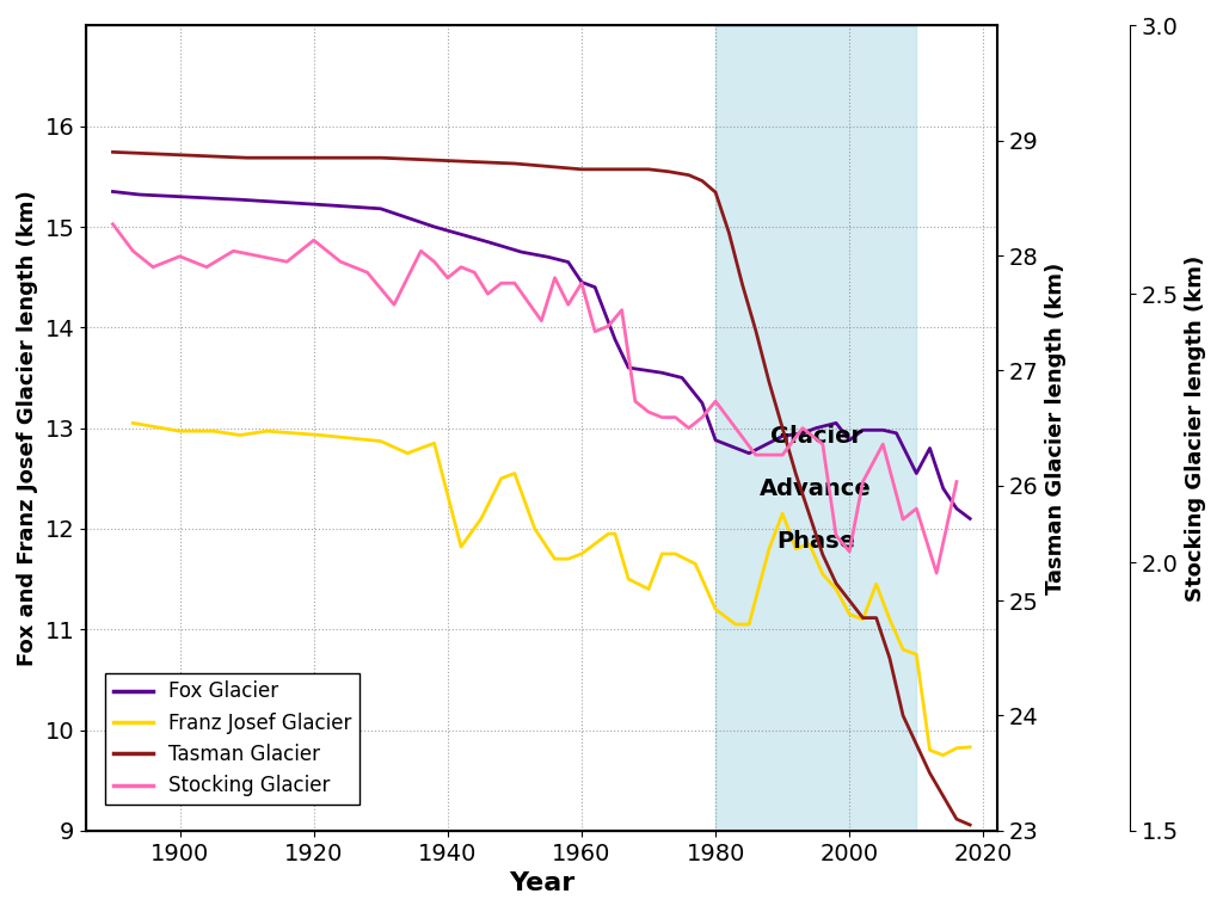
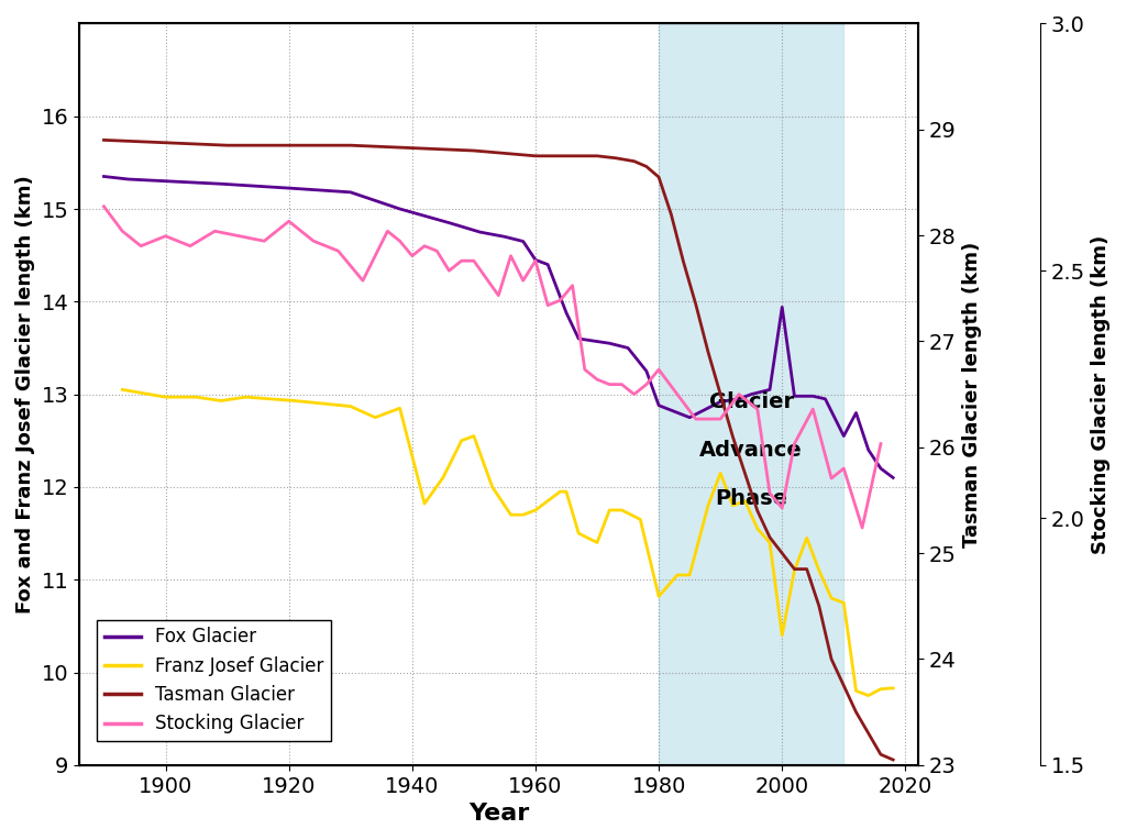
Franz Josef Glacier/1980: 11.20 -> 10.82
Fox Glacier/2000: 12.88 -> 13.94
Franz Josef Glacier/2000: 11.15 -> 10.40
